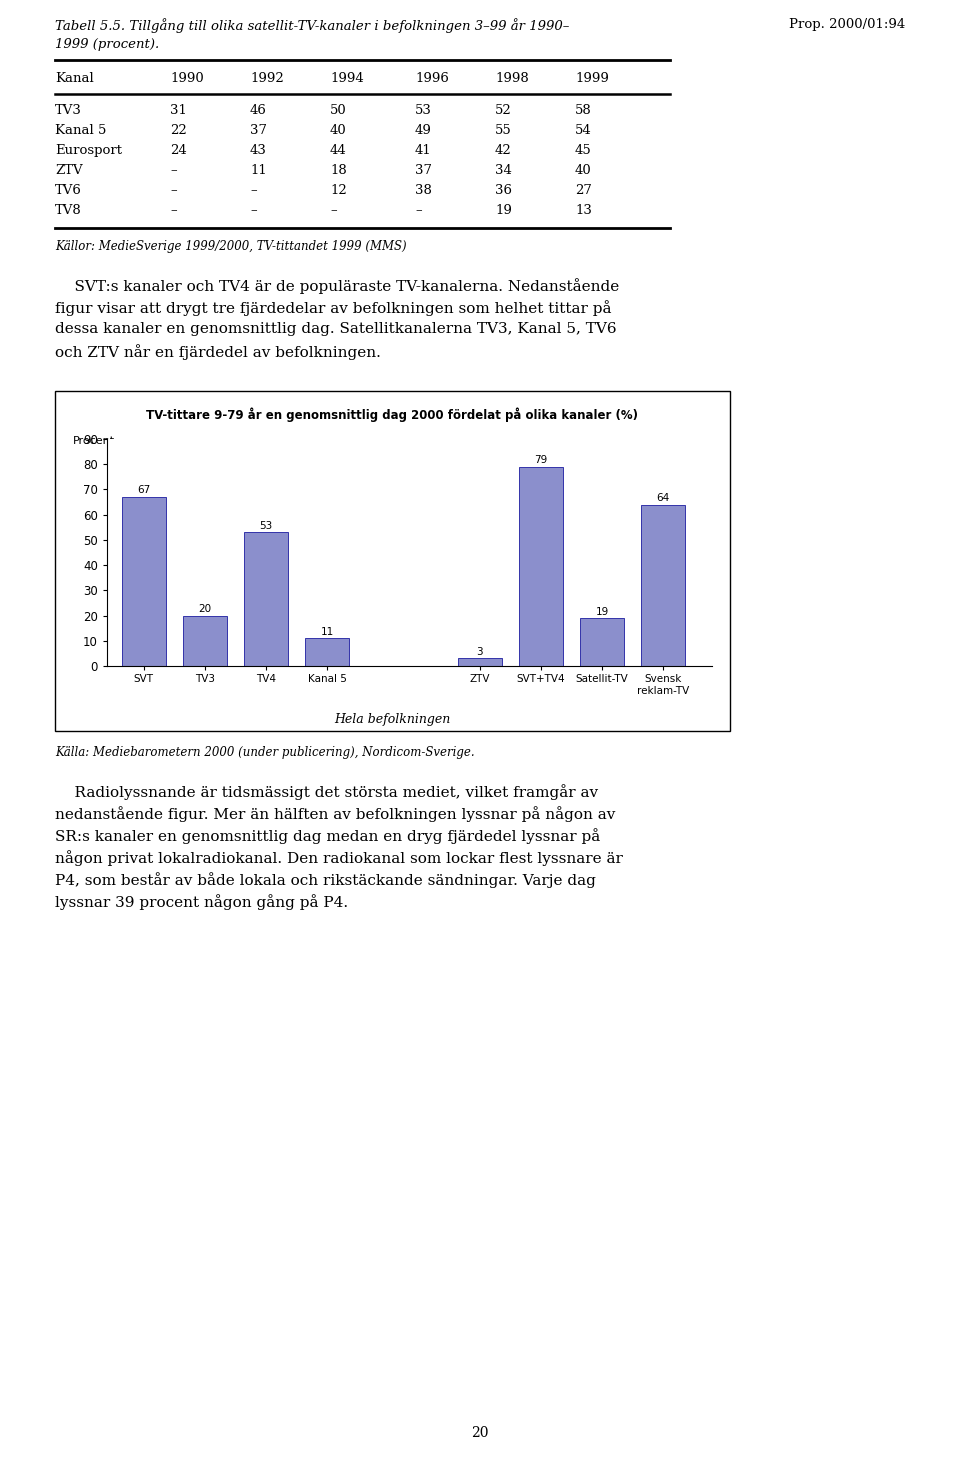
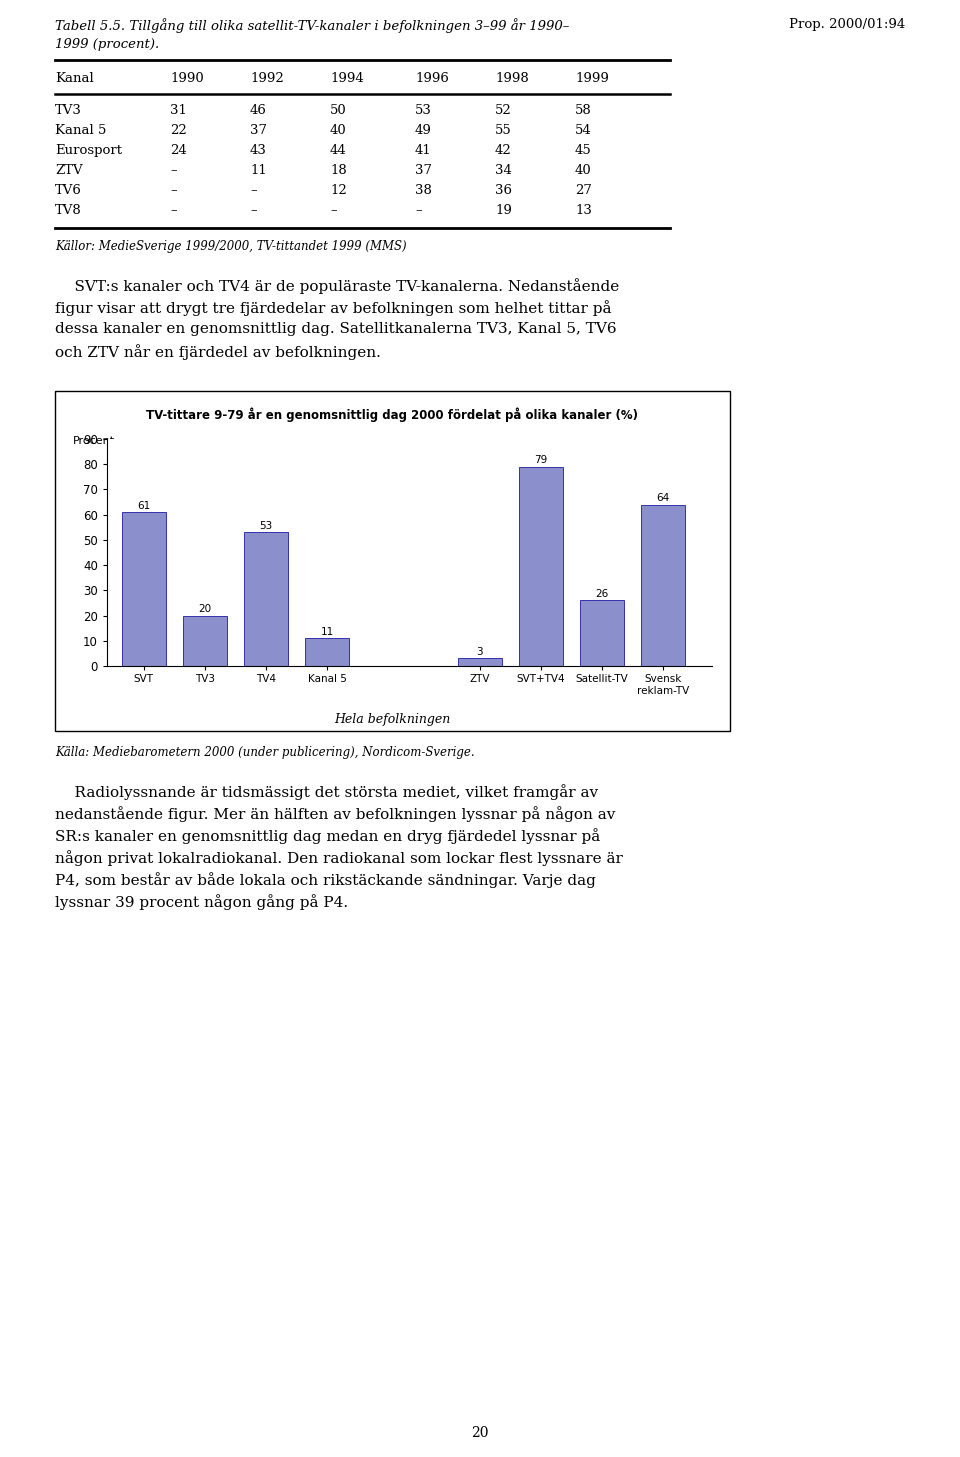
SVT: 67 -> 61
Satellit-TV: 19 -> 26
